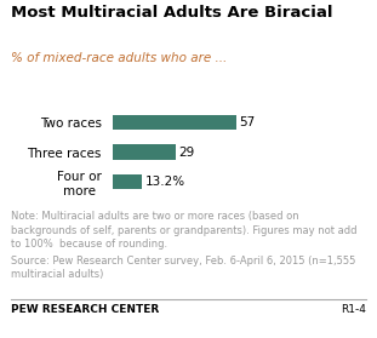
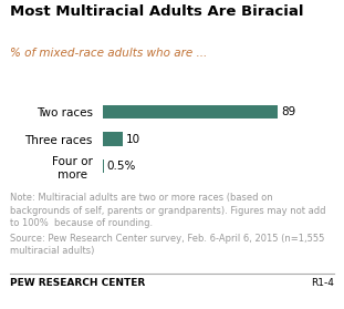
Two races: 57 -> 89
Three races: 29 -> 10
Four or more: 13.2% -> 0.5%
